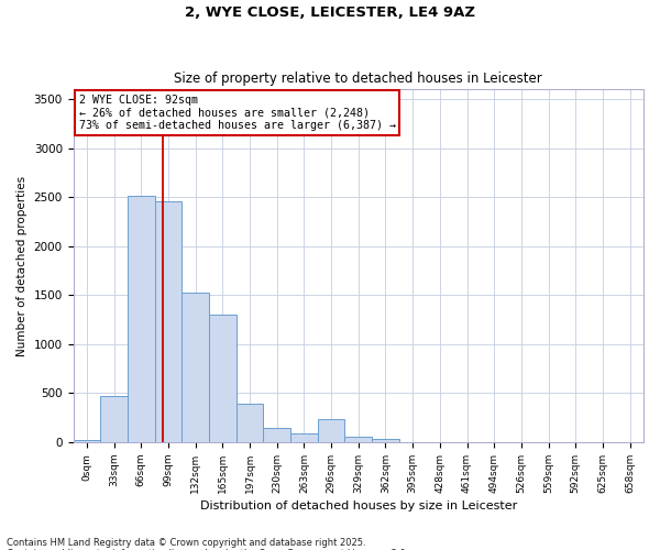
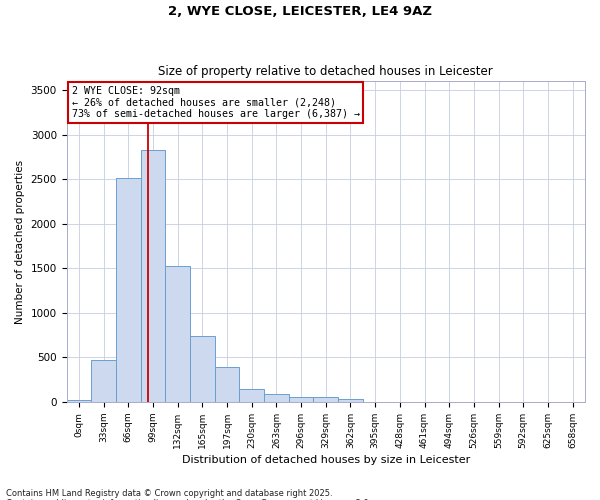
99sqm: 2460 -> 2830
165sqm: 1300 -> 740
296sqm: 240 -> 60
